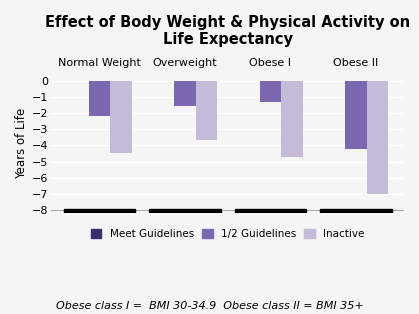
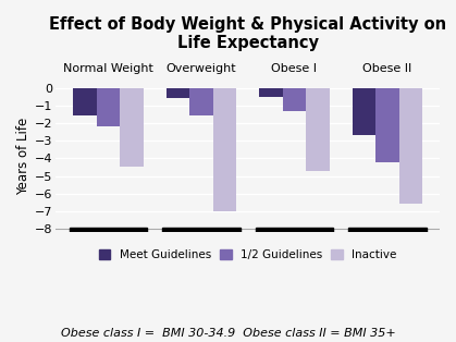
Meet Guidelines/Normal Weight: -0.1 -> -1.6
Meet Guidelines/Overweight: -0.1 -> -0.6
Inactive/Overweight: -3.7 -> -7.0
Meet Guidelines/Obese I: -0.1 -> -0.5
Meet Guidelines/Obese II: -0.1 -> -2.7
Inactive/Obese II: -7.0 -> -6.6
